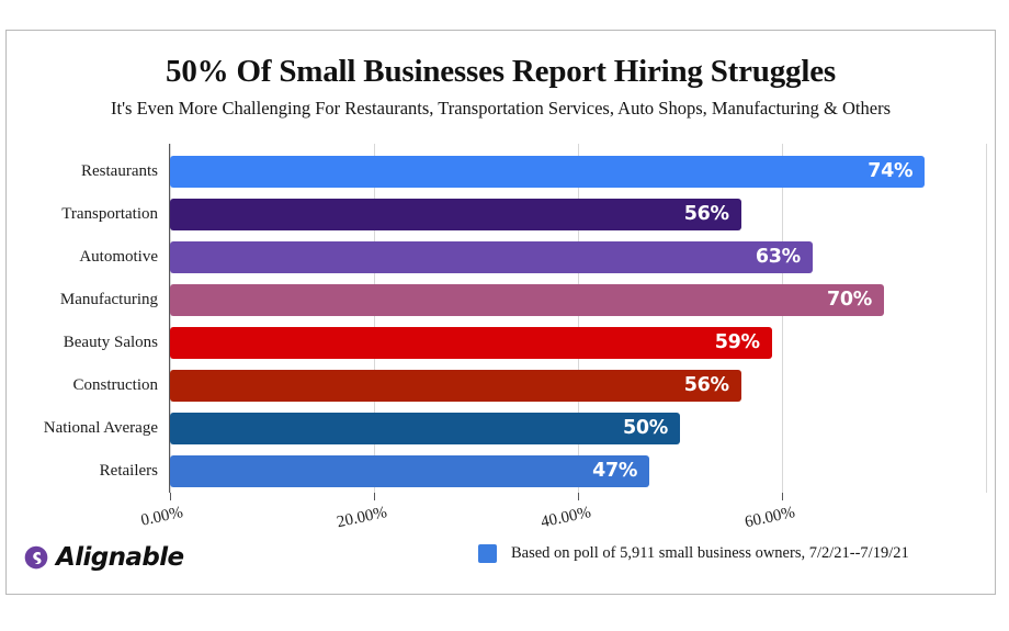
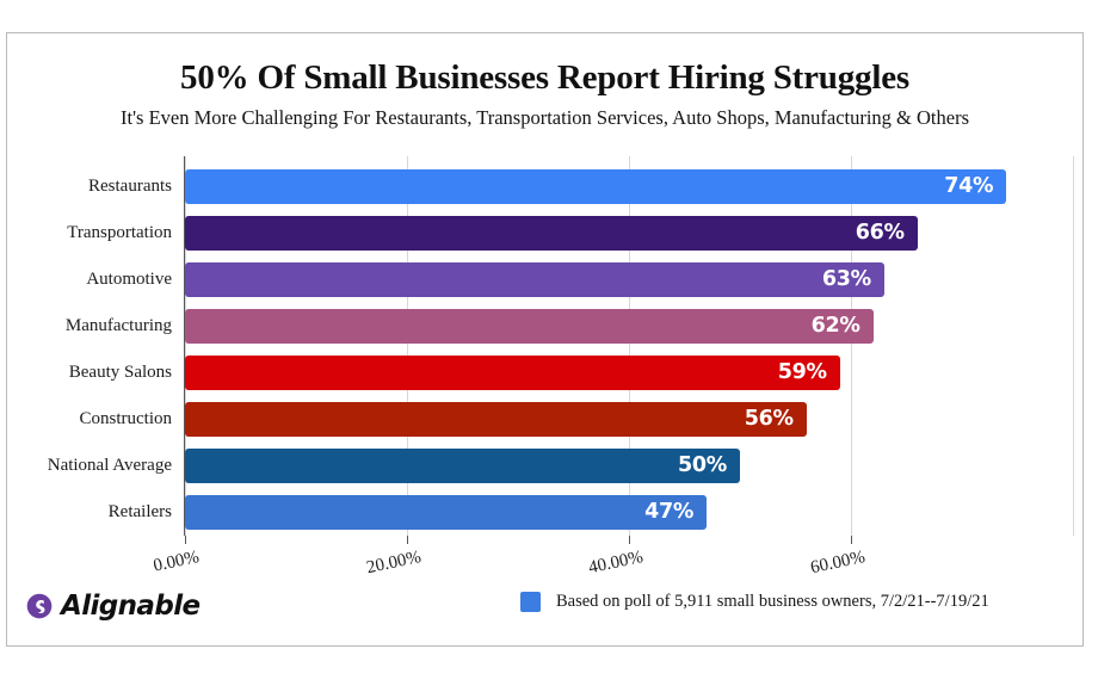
Transportation: 56% -> 66%
Manufacturing: 70% -> 62%
